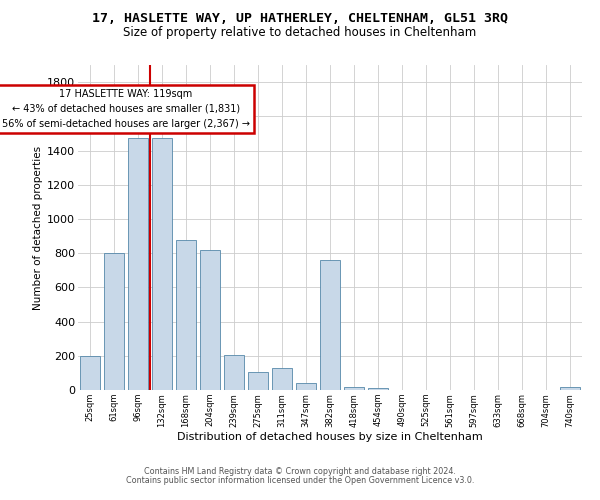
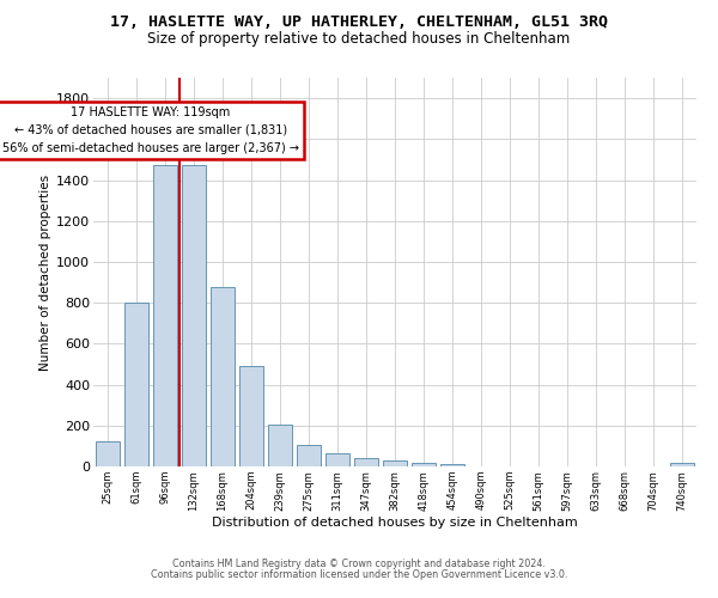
25sqm: 200 -> 120
204sqm: 820 -> 490
311sqm: 130 -> 60
382sqm: 760 -> 30
